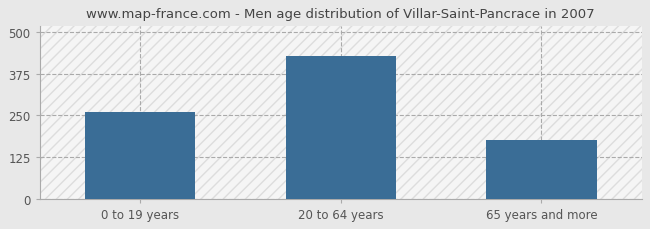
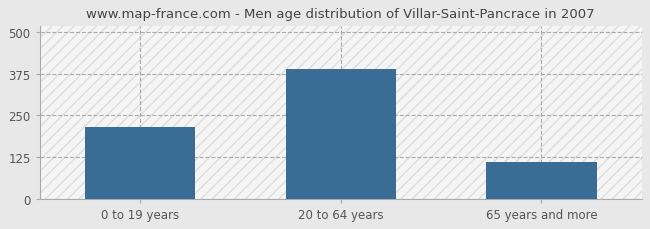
0 to 19 years: 260 -> 215
20 to 64 years: 430 -> 390
65 years and more: 175 -> 110
